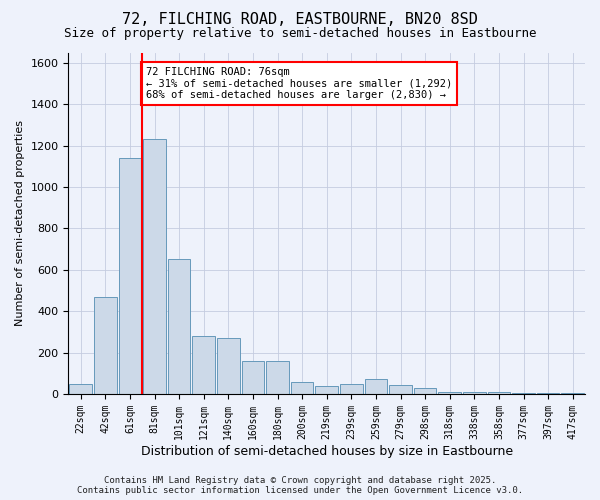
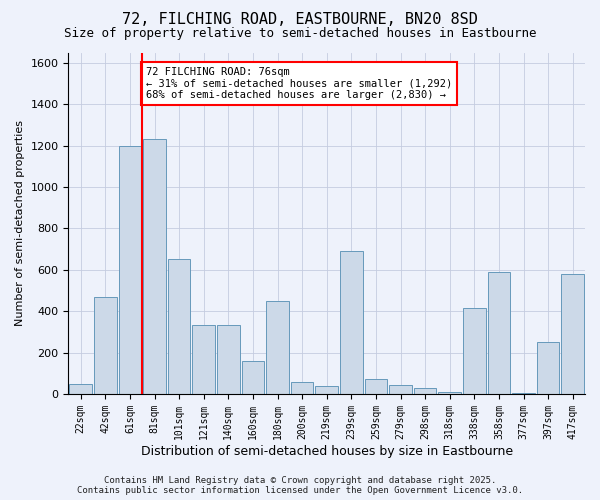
61sqm: 1140 -> 1200
121sqm: 280 -> 335
140sqm: 270 -> 335
180sqm: 160 -> 450
239sqm: 50 -> 690
338sqm: 10 -> 415
358sqm: 10 -> 590
397sqm: 5 -> 250
417sqm: 5 -> 580
